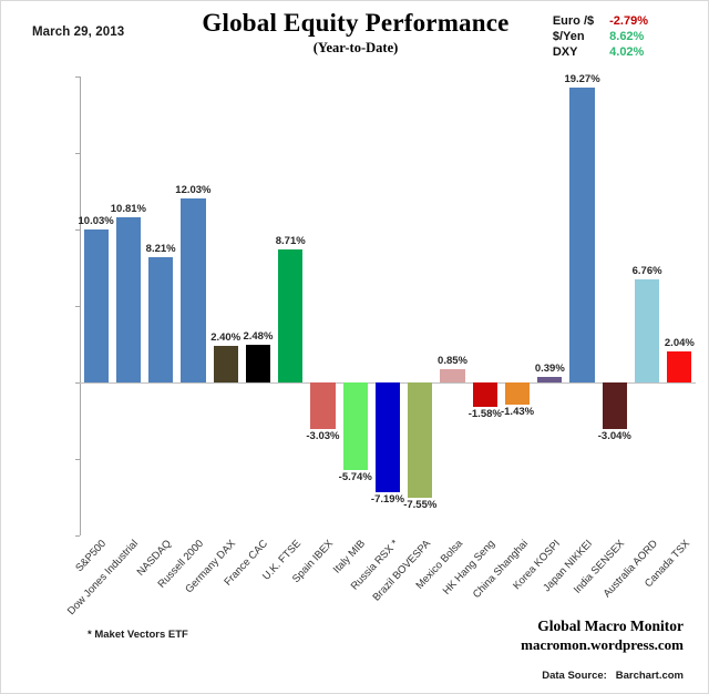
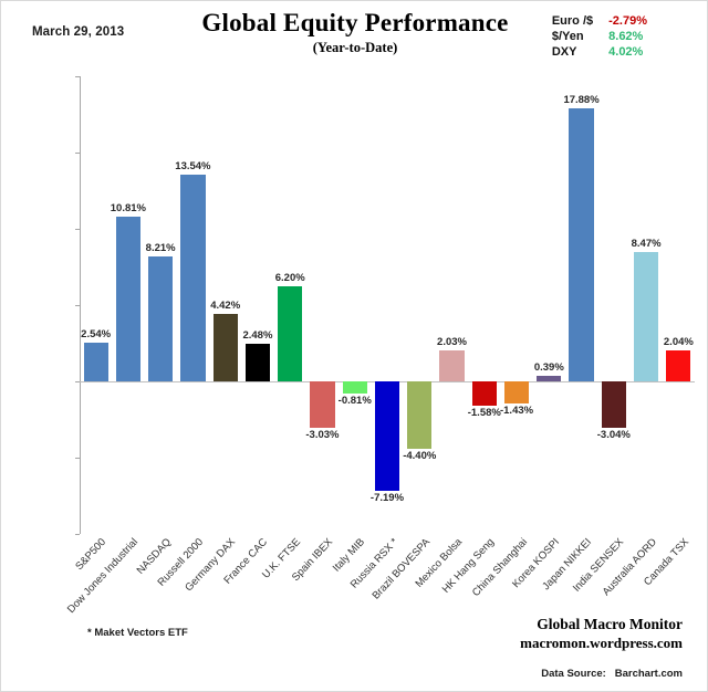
S&P500: 10.03% -> 2.54%
Russell 2000: 12.03% -> 13.54%
Germany DAX: 2.40% -> 4.42%
U.K. FTSE: 8.71% -> 6.20%
Italy MIB: -5.74% -> -0.81%
Brazil BOVESPA: -7.55% -> -4.40%
Mexico Bolsa: 0.85% -> 2.03%
Japan NIKKEI: 19.27% -> 17.88%
Australia AORD: 6.76% -> 8.47%
